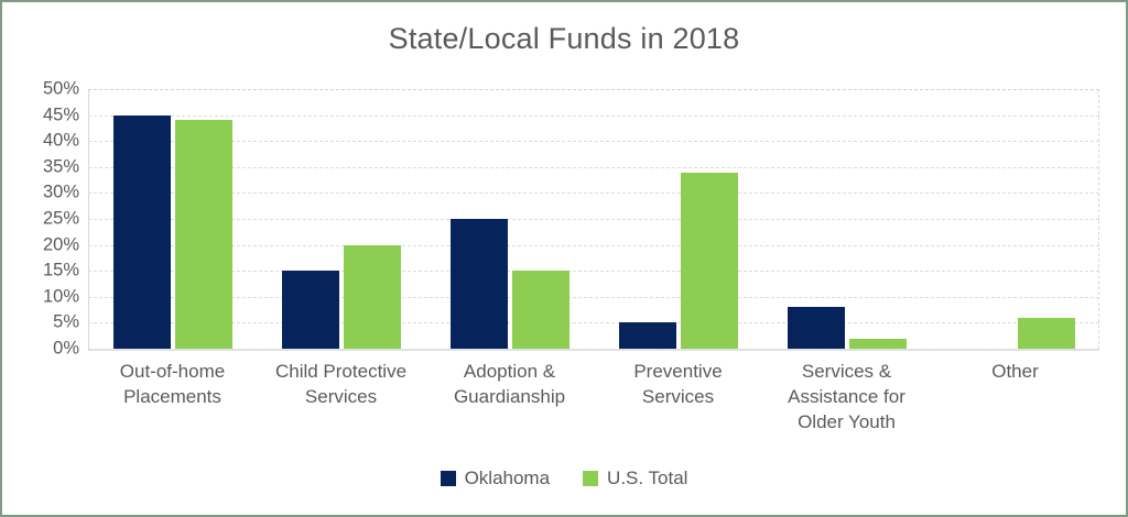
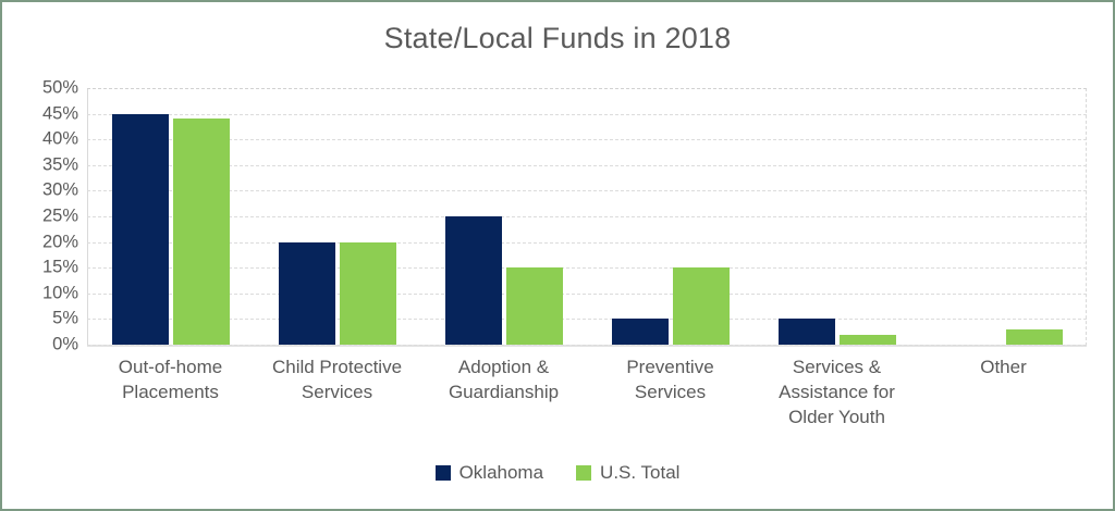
Oklahoma/Child Protective Services: 15% -> 20%
U.S. Total/Preventive Services: 34% -> 15%
Oklahoma/Services & Assistance for Older Youth: 8% -> 5%
U.S. Total/Other: 6% -> 3%
